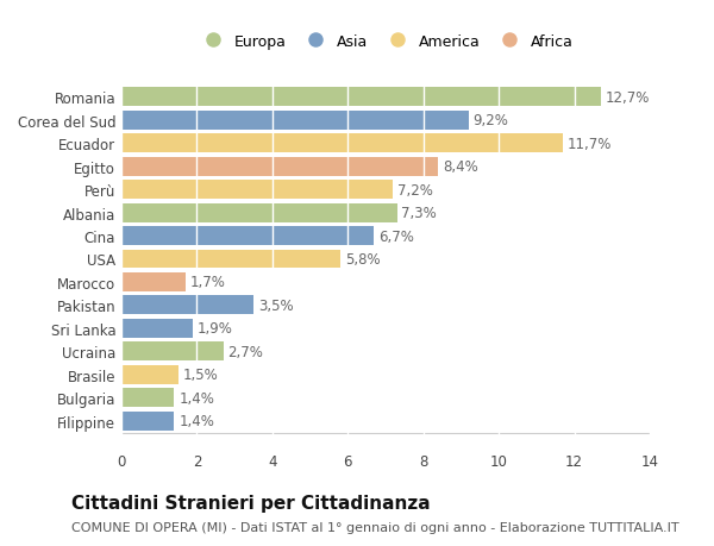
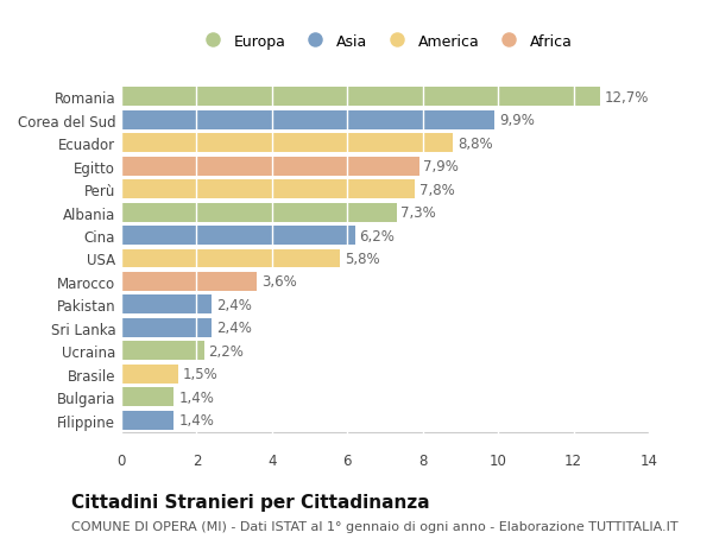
Corea del Sud: 9,2% -> 9,9%
Ecuador: 11,7% -> 8,8%
Egitto: 8,4% -> 7,9%
Perù: 7,2% -> 7,8%
Cina: 6,7% -> 6,2%
Marocco: 1,7% -> 3,6%
Pakistan: 3,5% -> 2,4%
Sri Lanka: 1,9% -> 2,4%
Ucraina: 2,7% -> 2,2%
